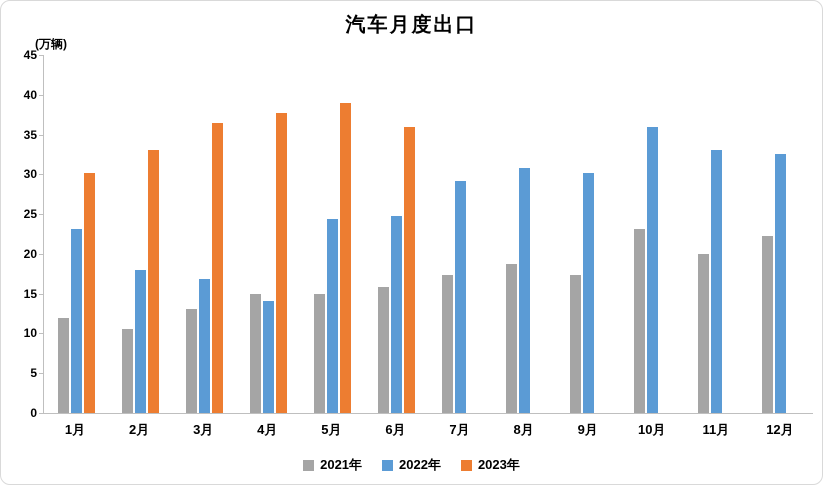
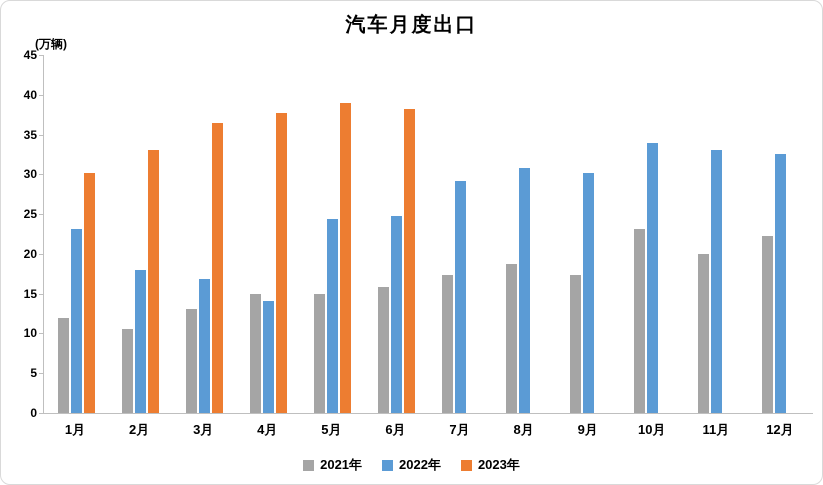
2023年/6月: 36 -> 38
2022年/10月: 36 -> 34
